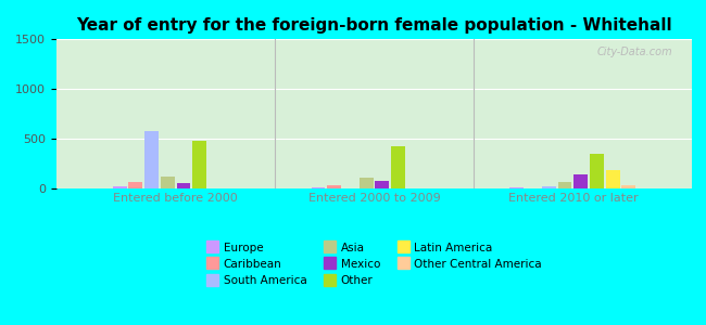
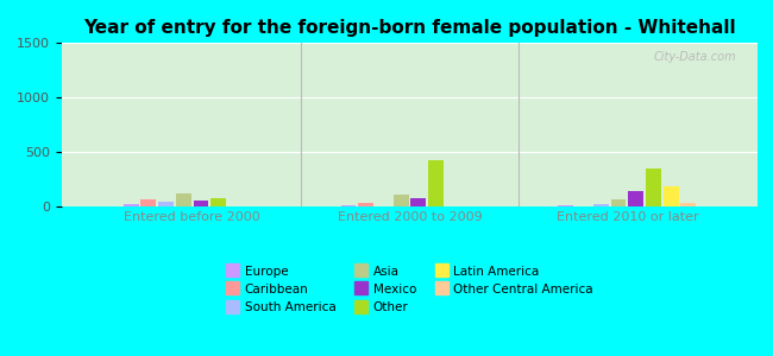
South America/Entered before 2000: 580 -> 40
Other/Entered before 2000: 480 -> 80
